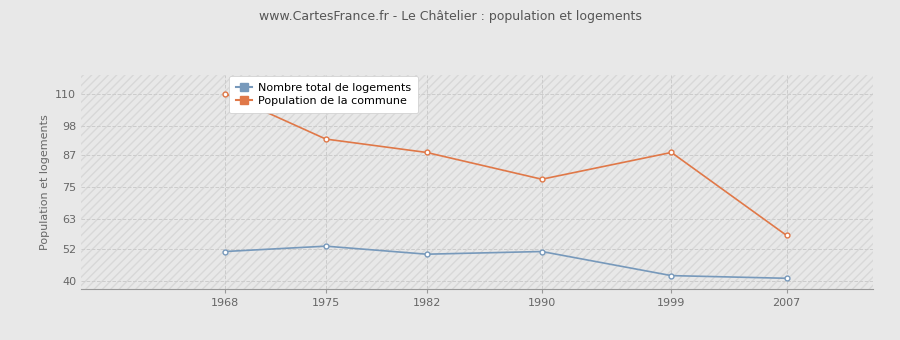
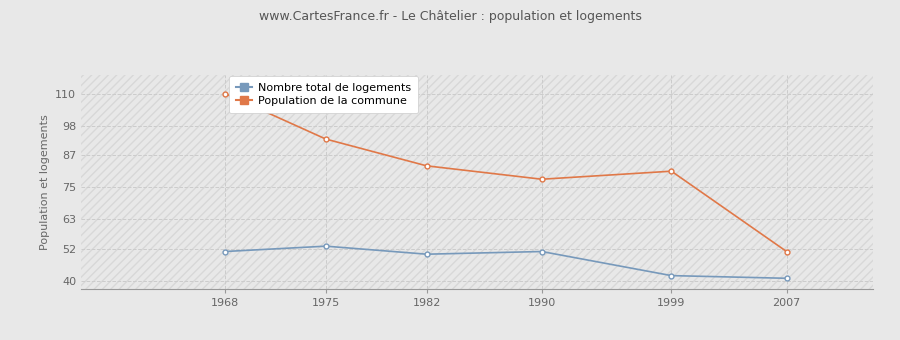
Population de la commune/1982: 88 -> 83
Population de la commune/1999: 88 -> 81
Population de la commune/2007: 57 -> 51
